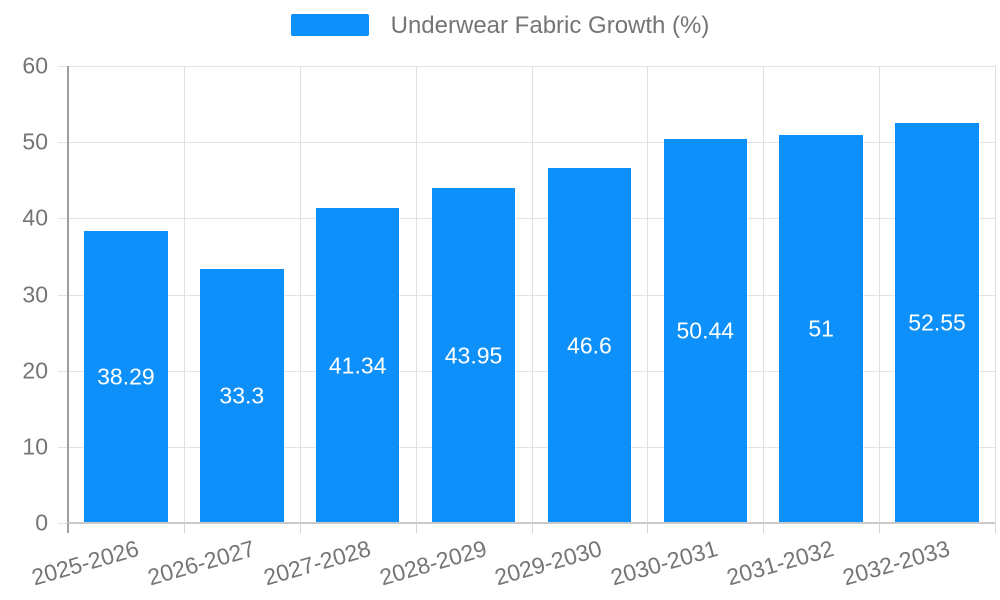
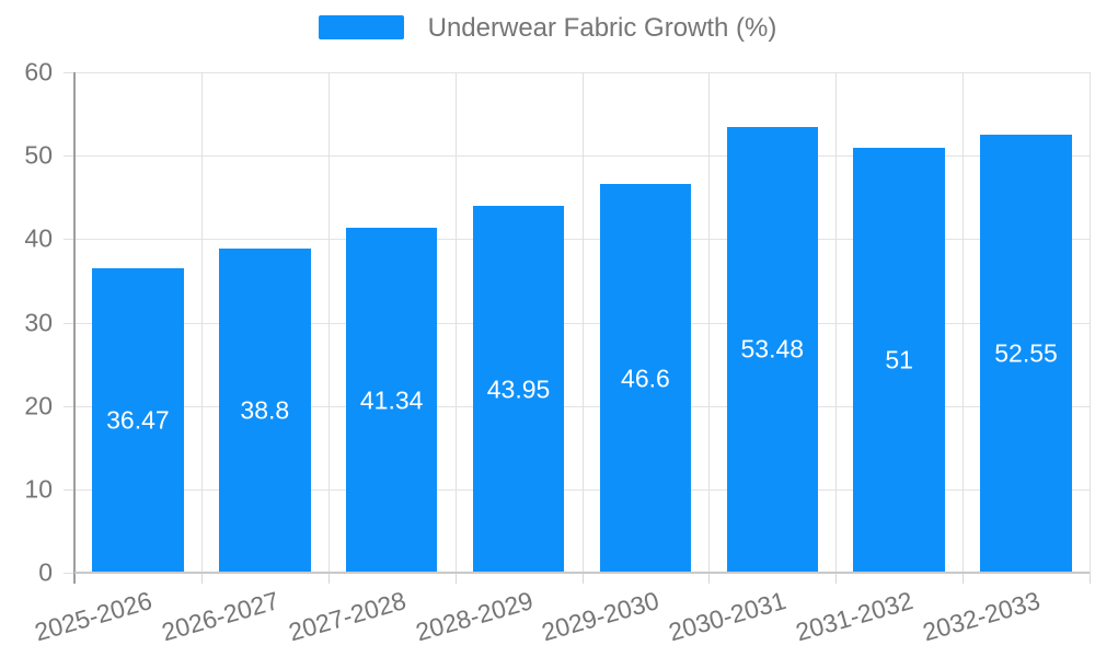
2025-2026: 38.29 -> 36.47
2026-2027: 33.3 -> 38.8
2030-2031: 50.44 -> 53.48
